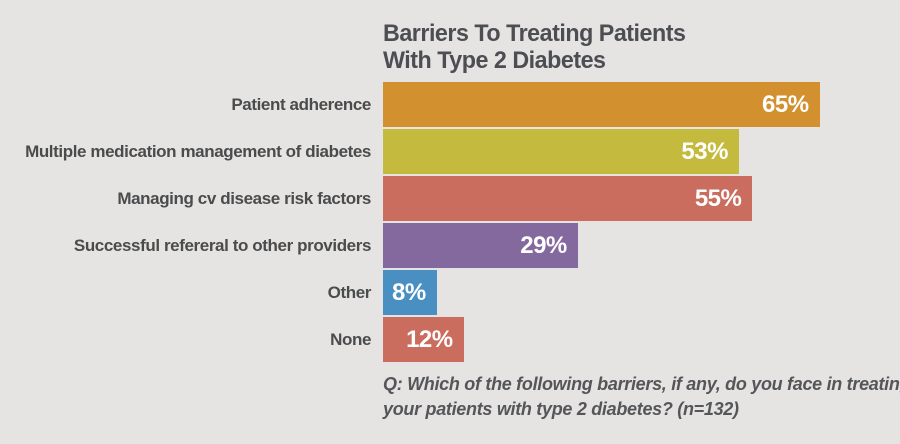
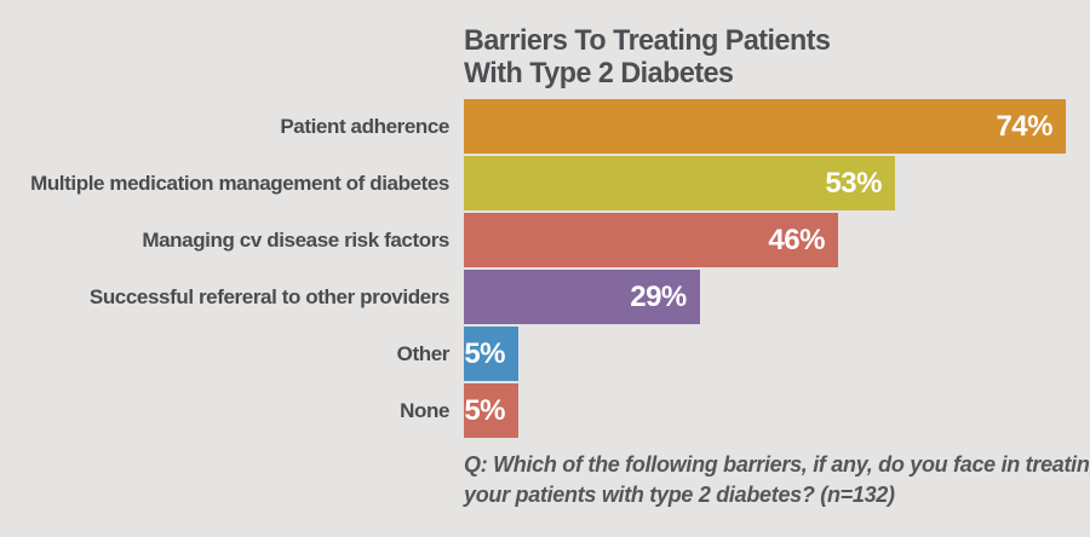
Patient adherence: 65% -> 74%
Managing cv disease risk factors: 55% -> 46%
Other: 8% -> 5%
None: 12% -> 5%
